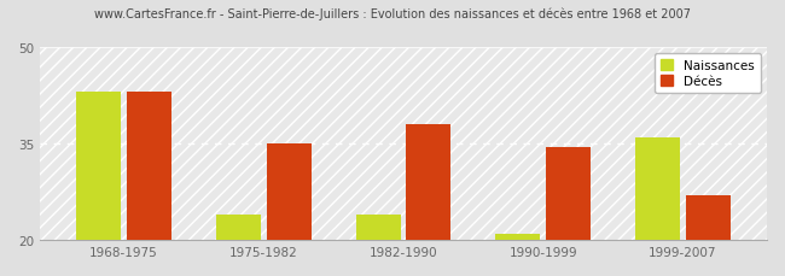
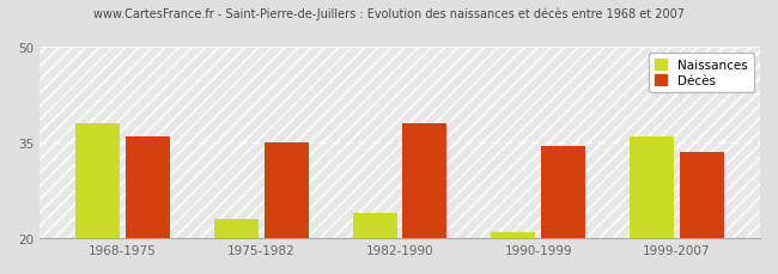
Naissances/1968-1975: 43 -> 38
Décès/1968-1975: 43.0 -> 36.0
Naissances/1975-1982: 24 -> 23
Décès/1999-2007: 27.0 -> 33.5
